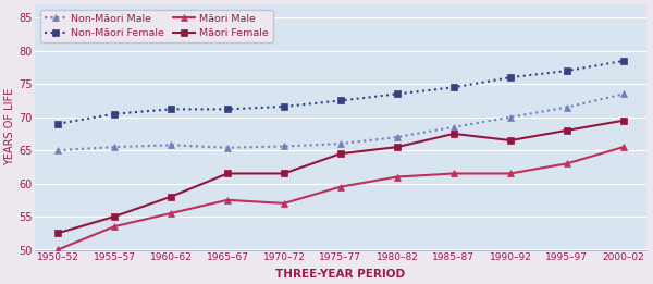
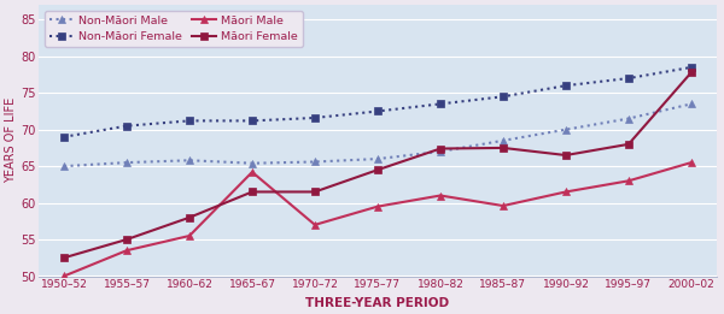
Māori Male/1965–67: 57.5 -> 64.2
Māori Female/1980–82: 65.5 -> 67.4
Māori Male/1985–87: 61.5 -> 59.6
Māori Female/2000–02: 69.5 -> 77.8
